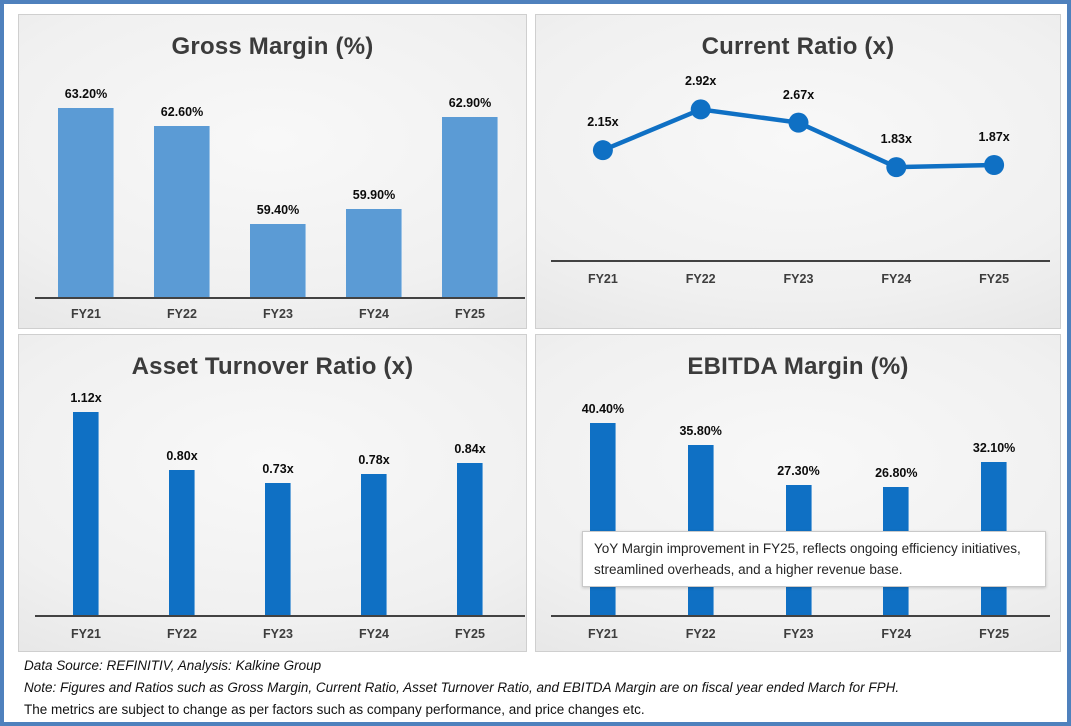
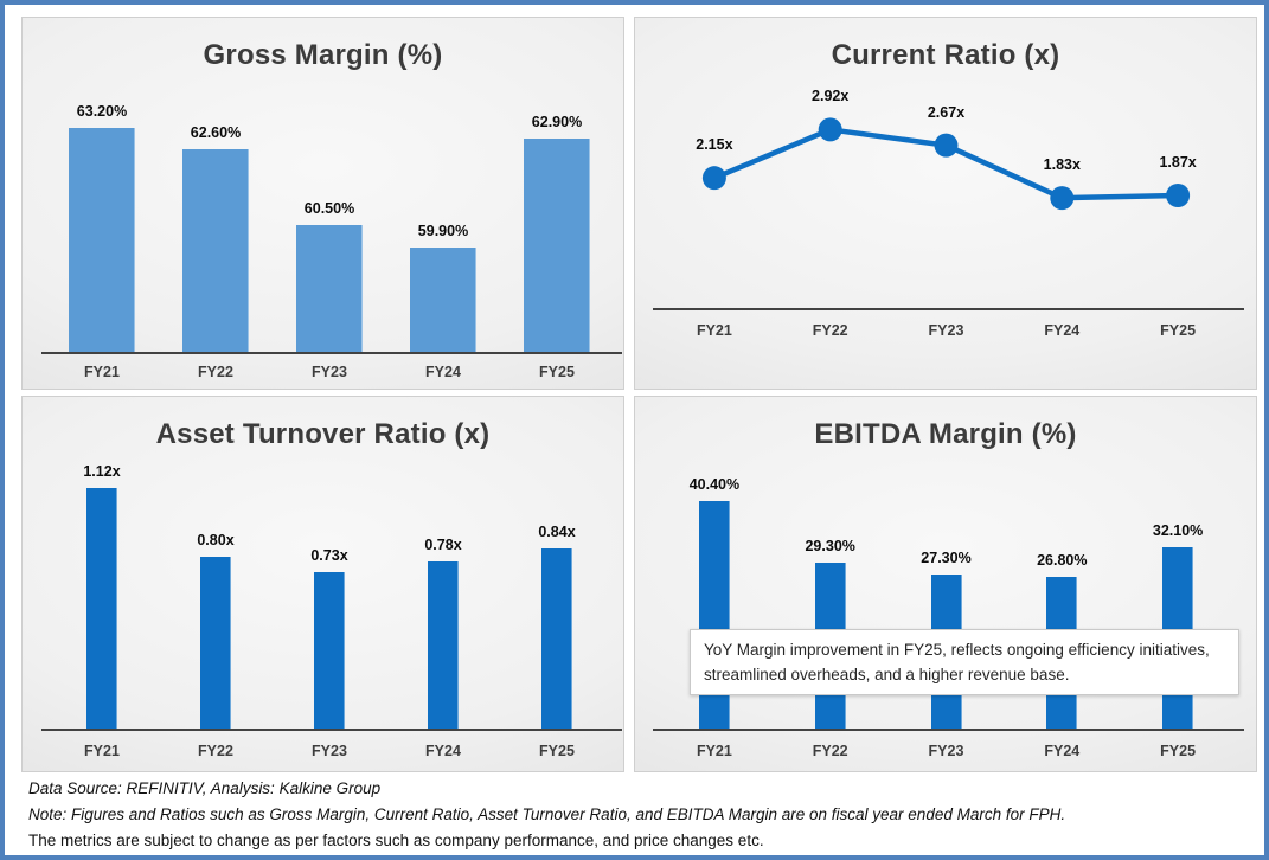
Gross Margin (%)/FY23: 59.40% -> 60.50%
EBITDA Margin (%)/FY22: 35.80% -> 29.30%
